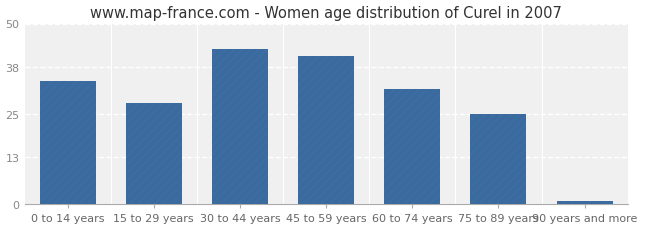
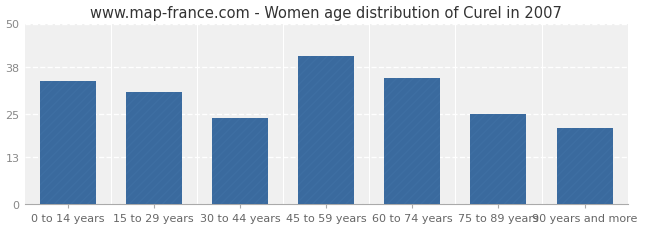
15 to 29 years: 28 -> 31
30 to 44 years: 43 -> 24
60 to 74 years: 32 -> 35
90 years and more: 1 -> 21
